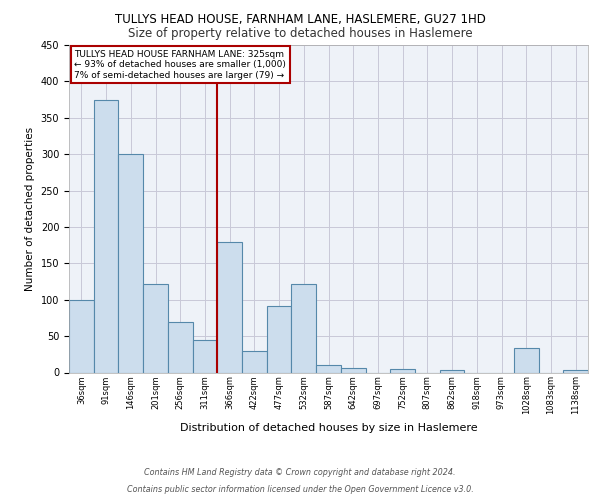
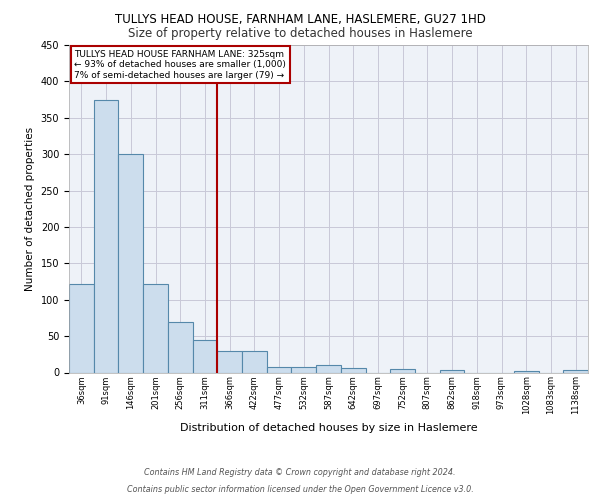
36sqm: 100 -> 122
366sqm: 180 -> 30
477sqm: 92 -> 8
532sqm: 122 -> 8
1028sqm: 34 -> 2
